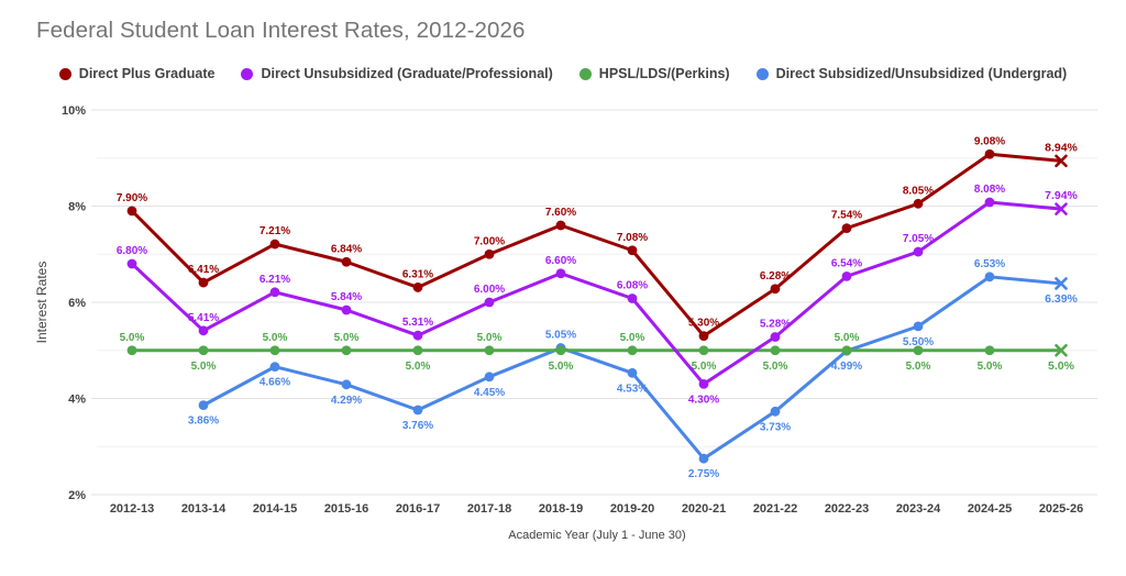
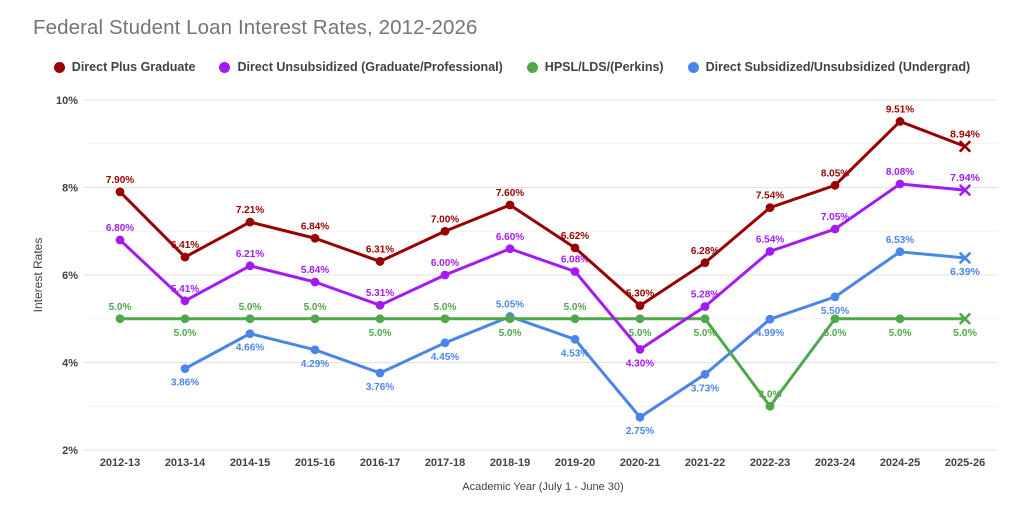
Direct Plus Graduate/2019-20: 7.08% -> 6.62%
HPSL/LDS/(Perkins)/2022-23: 5.0% -> 3.0%
Direct Plus Graduate/2024-25: 9.08% -> 9.51%
